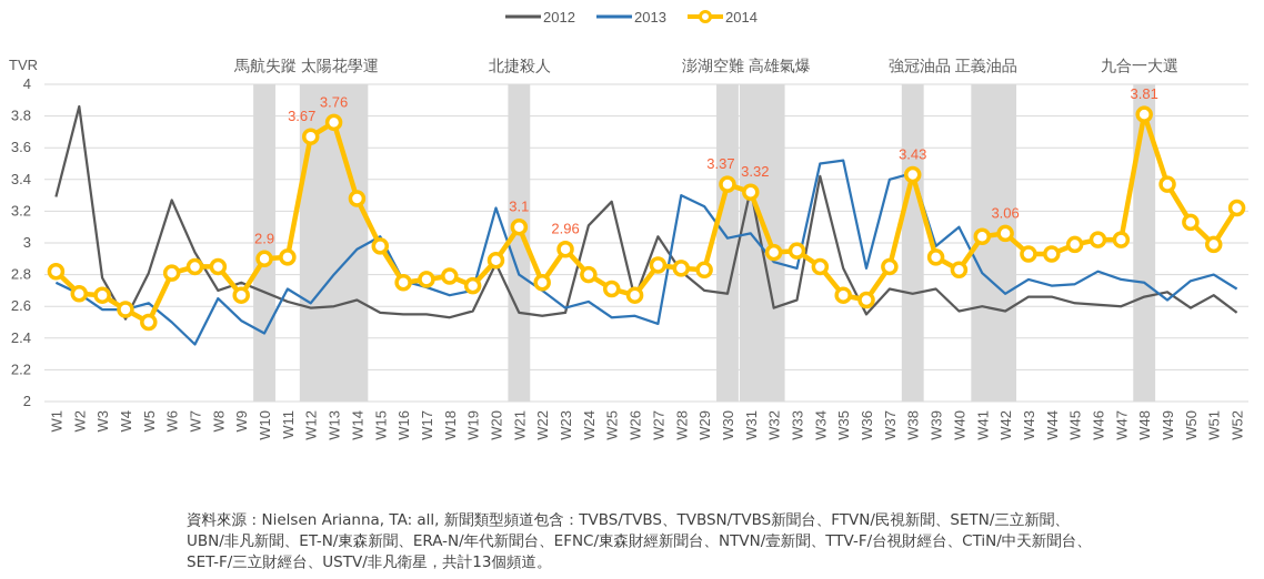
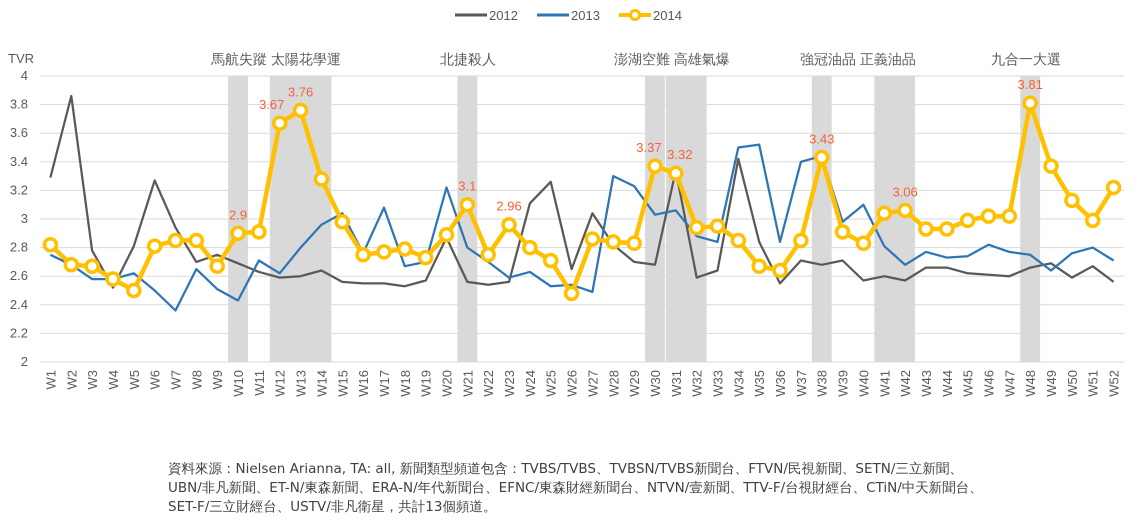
2013/W17: 2.72 -> 3.08
2014/W26: 2.67 -> 2.48
